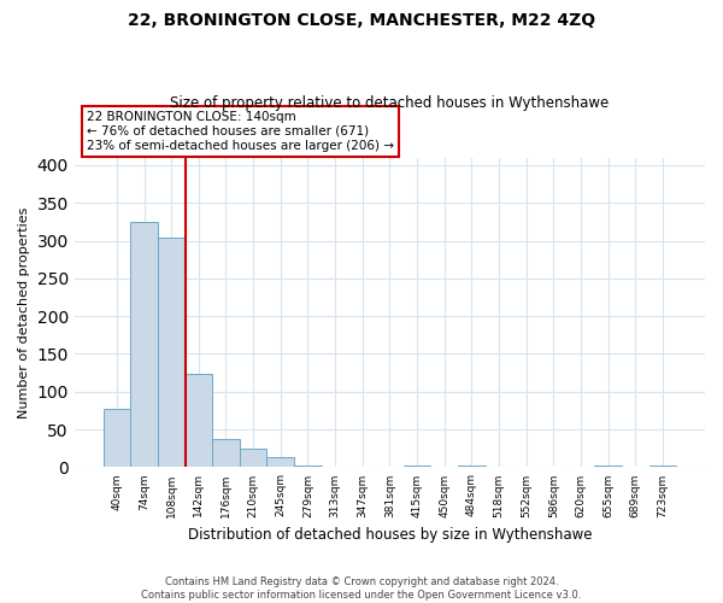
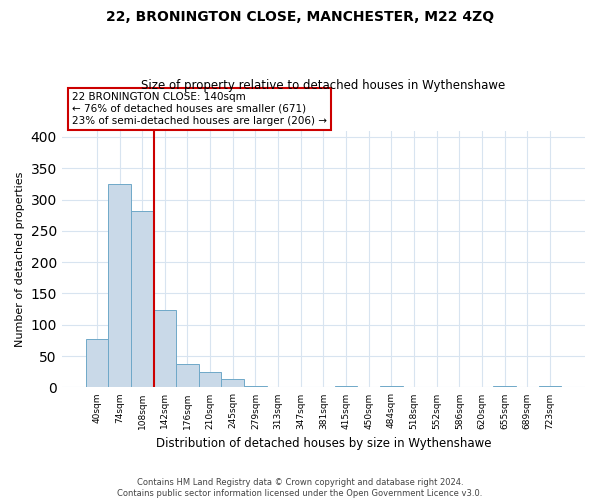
108sqm: 304 -> 281
